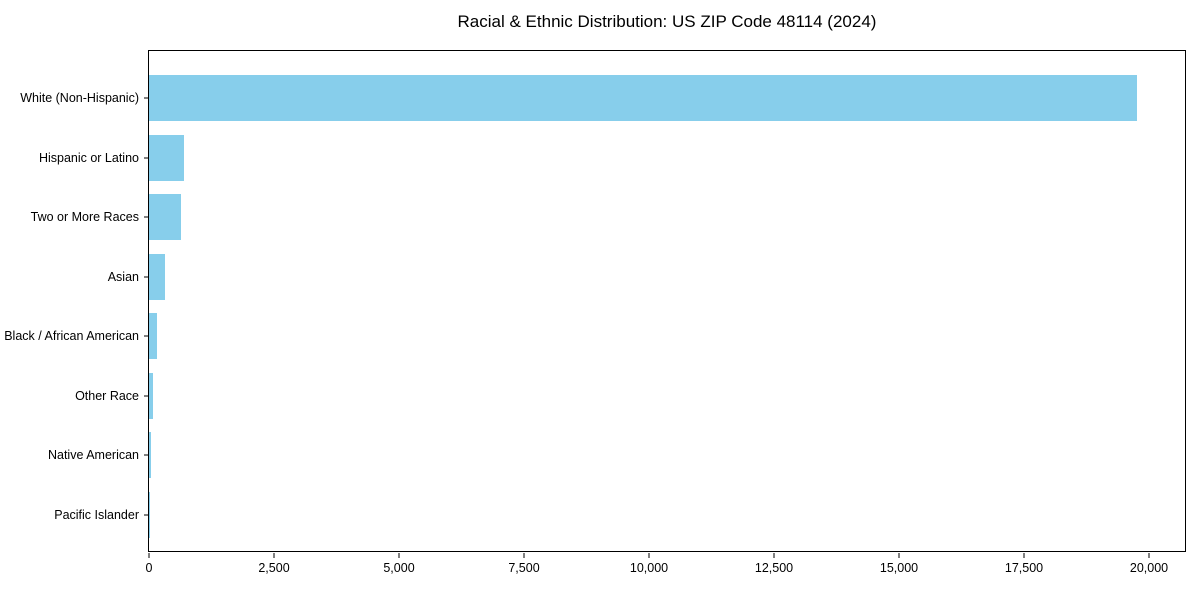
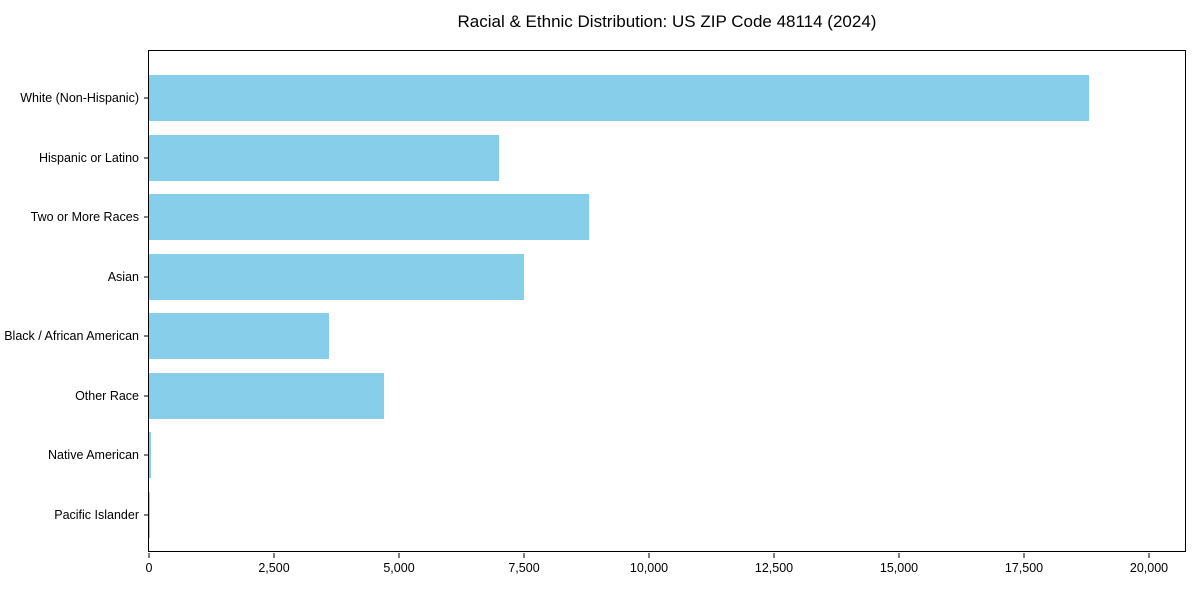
White (Non-Hispanic): 19800 -> 18800
Hispanic or Latino: 700 -> 7000
Two or More Races: 600 -> 8800
Asian: 300 -> 7500
Black / African American: 200 -> 3600
Other Race: 100 -> 4700
